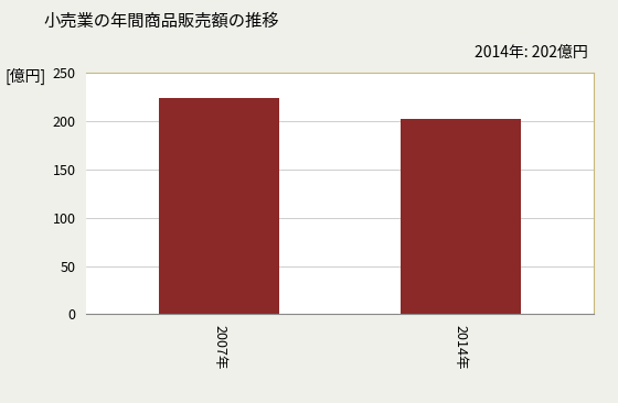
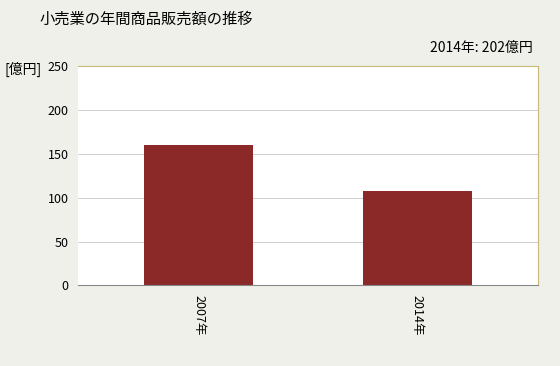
2007年: 224 -> 160
2014年: 202 -> 108
